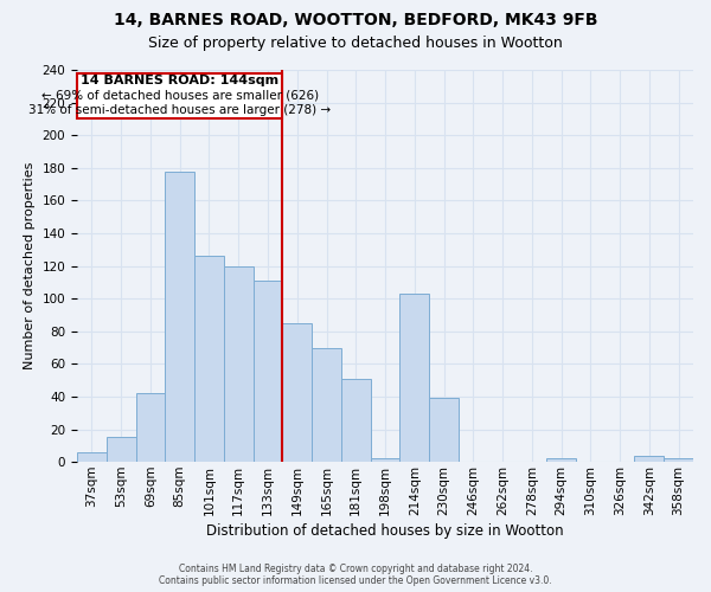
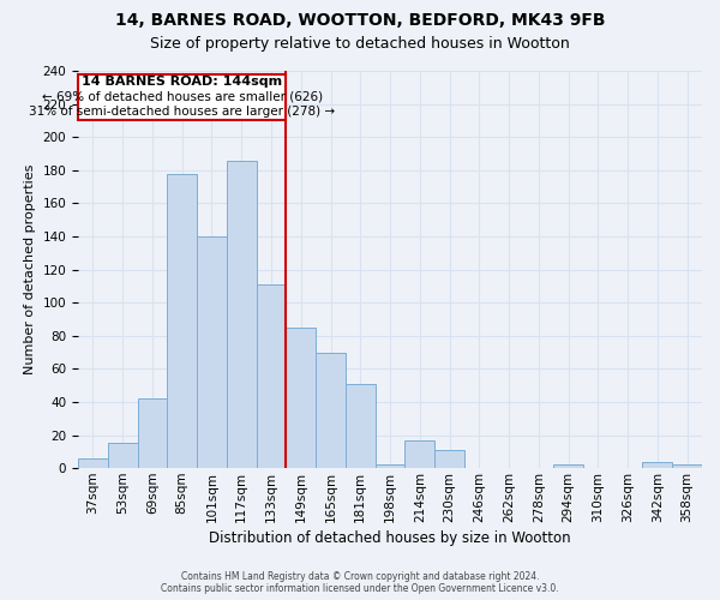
101sqm: 126 -> 140
117sqm: 120 -> 186
214sqm: 103 -> 17
230sqm: 39 -> 11
